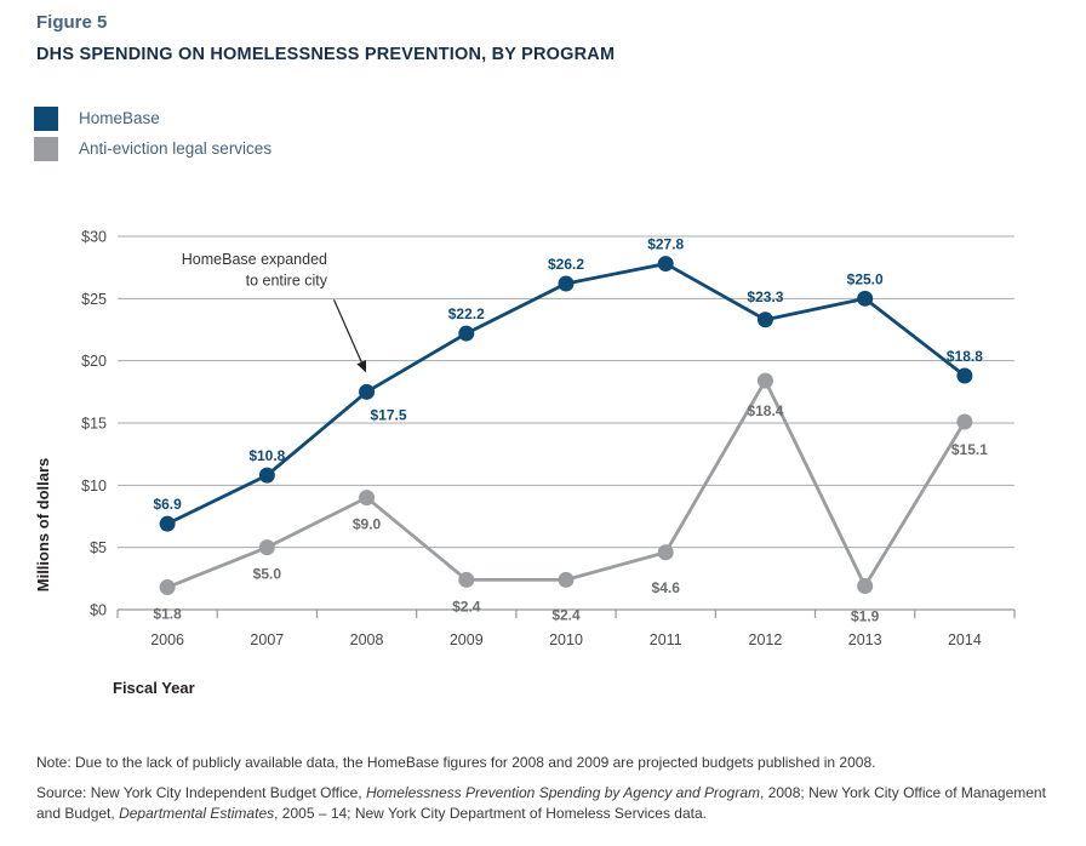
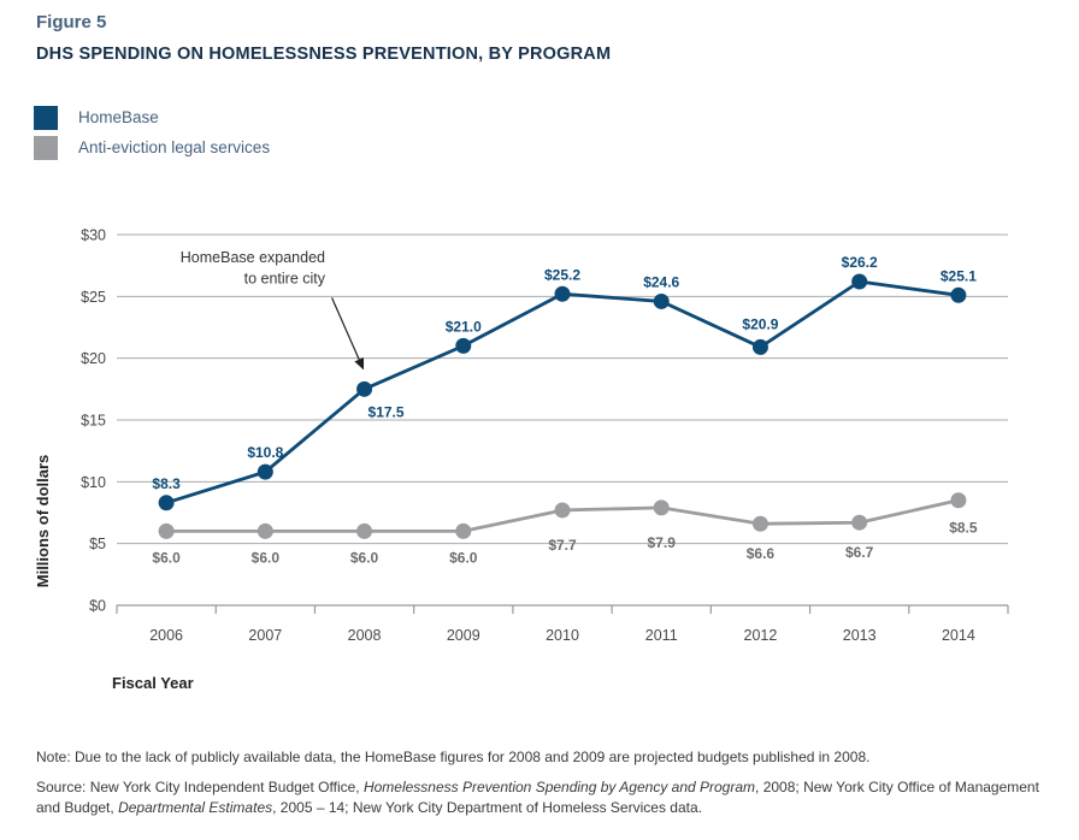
HomeBase/2006: $6.9 -> $8.3
Anti-eviction legal services/2006: $1.8 -> $6.0
Anti-eviction legal services/2007: $5.0 -> $6.0
Anti-eviction legal services/2008: $9.0 -> $6.0
HomeBase/2009: $22.2 -> $21.0
Anti-eviction legal services/2009: $2.4 -> $6.0
HomeBase/2010: $26.2 -> $25.2
Anti-eviction legal services/2010: $2.4 -> $7.7
HomeBase/2011: $27.8 -> $24.6
Anti-eviction legal services/2011: $4.6 -> $7.9
HomeBase/2012: $23.3 -> $20.9
Anti-eviction legal services/2012: $18.4 -> $6.6
HomeBase/2013: $25.0 -> $26.2
Anti-eviction legal services/2013: $1.9 -> $6.7
HomeBase/2014: $18.8 -> $25.1
Anti-eviction legal services/2014: $15.1 -> $8.5
